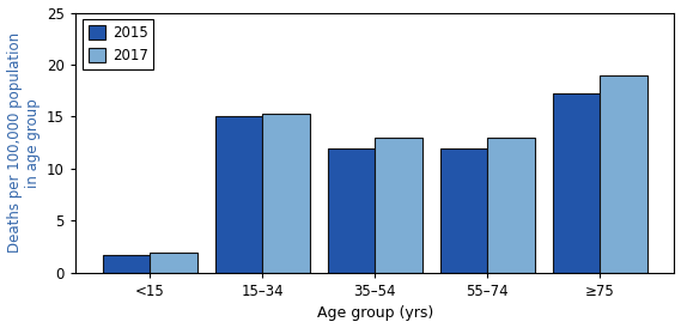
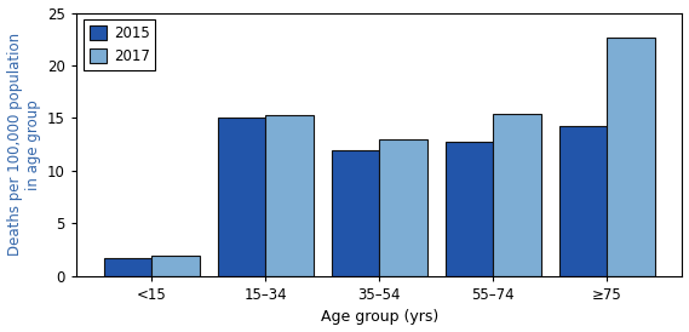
2015/55–74: 12.0 -> 12.8
2017/55–74: 13.0 -> 15.4
2015/≥75: 17.2 -> 14.2
2017/≥75: 19.0 -> 22.6
